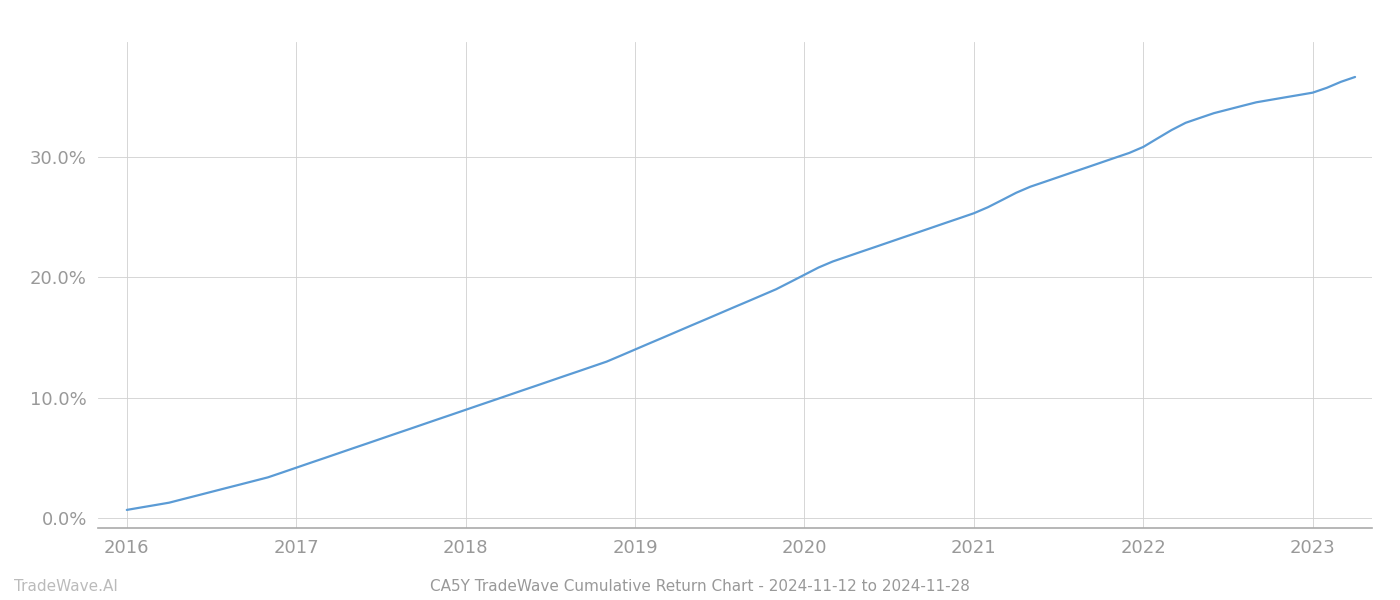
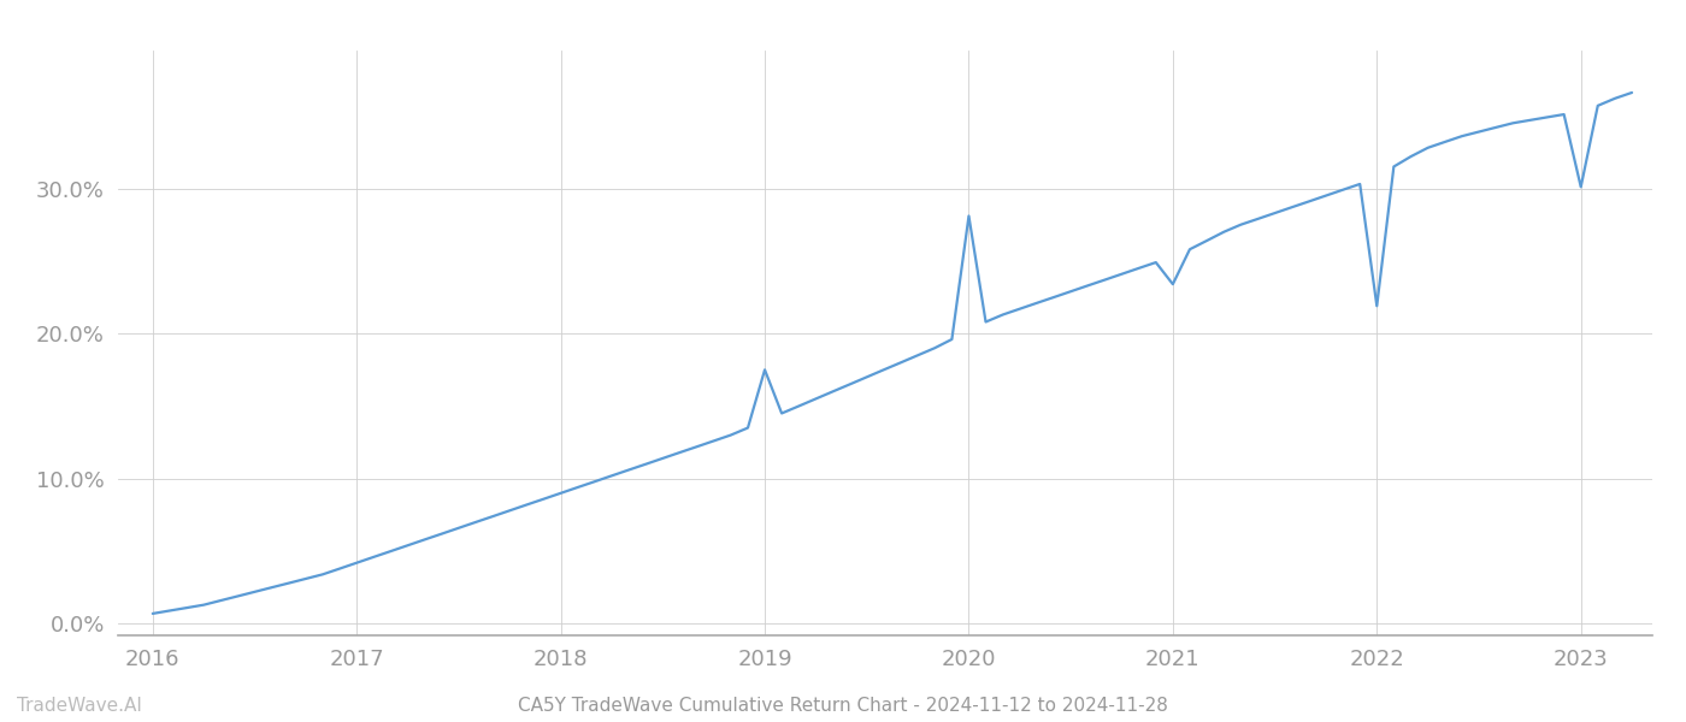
2019: 14.0% -> 17.5%
2020: 20.2% -> 28.1%
2021: 25.3% -> 23.4%
2022: 30.8% -> 21.9%
2023: 35.3% -> 30.1%
